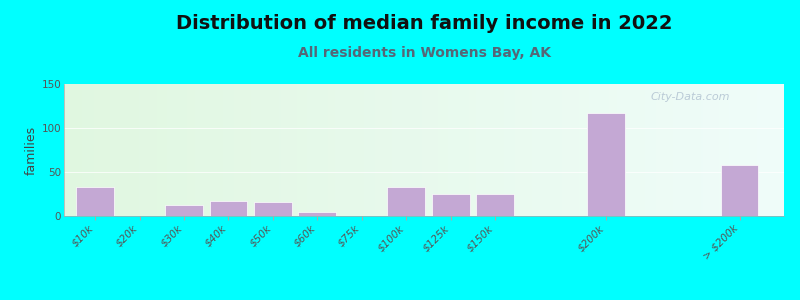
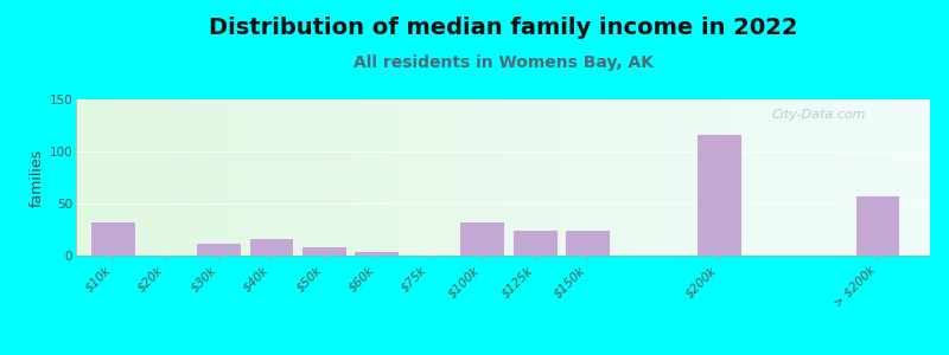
$50k: 16 -> 9
